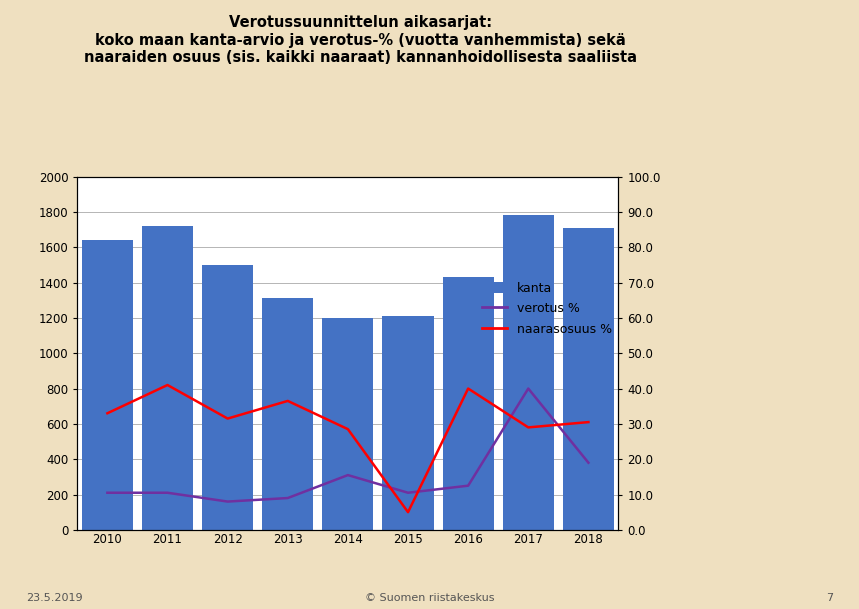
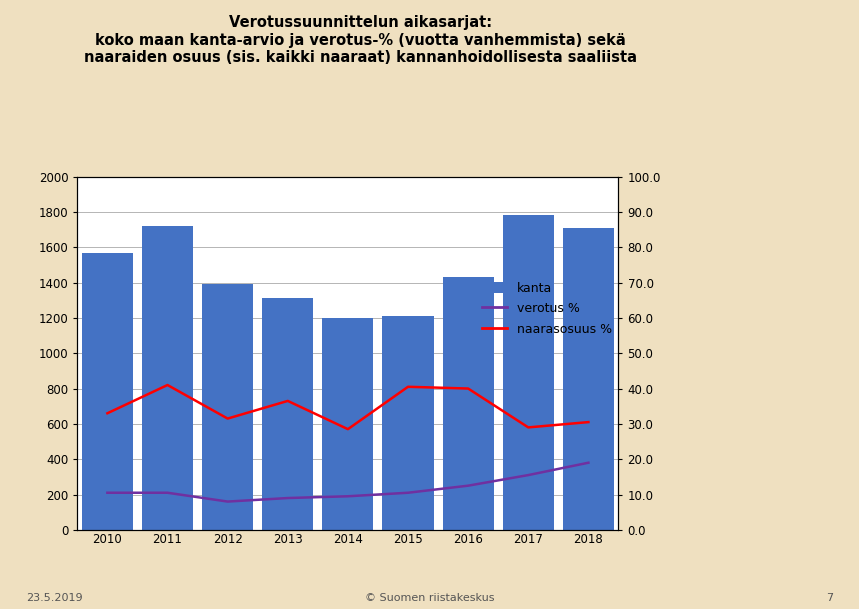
kanta/2010: 1640 -> 1570
kanta/2012: 1500 -> 1390
verotus %/2014: 15.5 -> 9.5
naarasosuus %/2015: 5.0 -> 40.5
verotus %/2017: 40.0 -> 15.5
